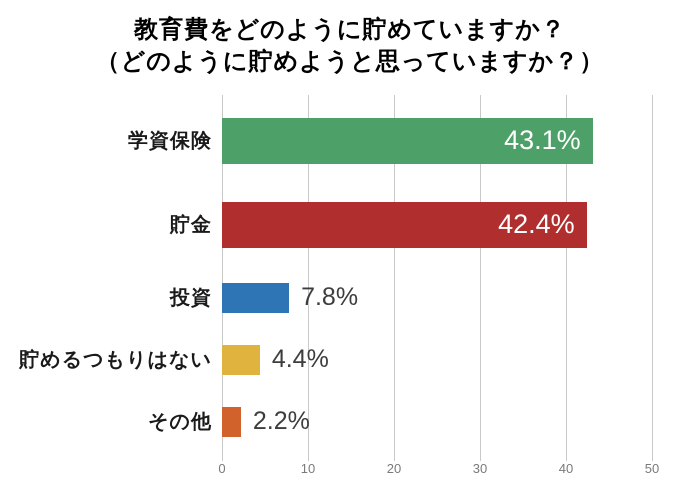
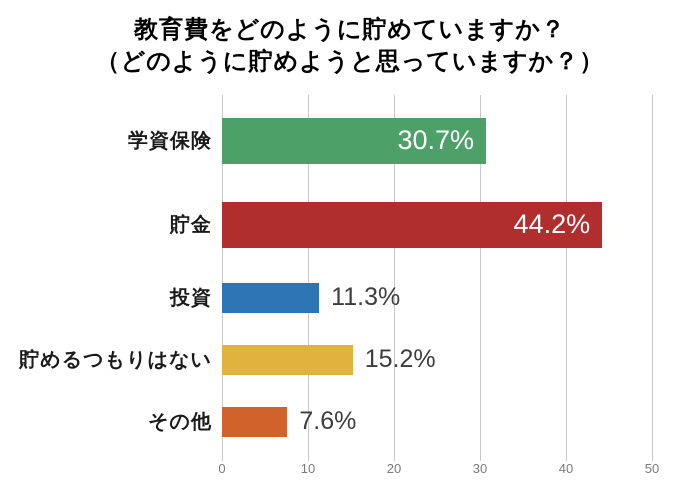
学資保険: 43.1% -> 30.7%
貯金: 42.4% -> 44.2%
投資: 7.8% -> 11.3%
貯めるつもりはない: 4.4% -> 15.2%
その他: 2.2% -> 7.6%
